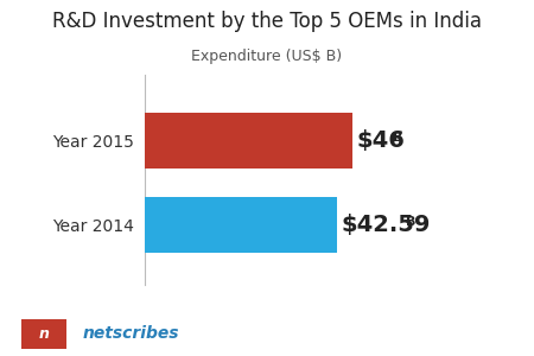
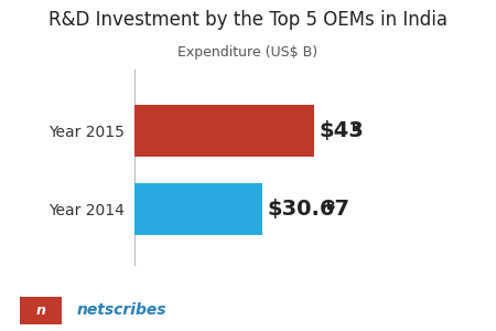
Year 2015: $46 -> $43
Year 2014: $42.59 -> $30.67
